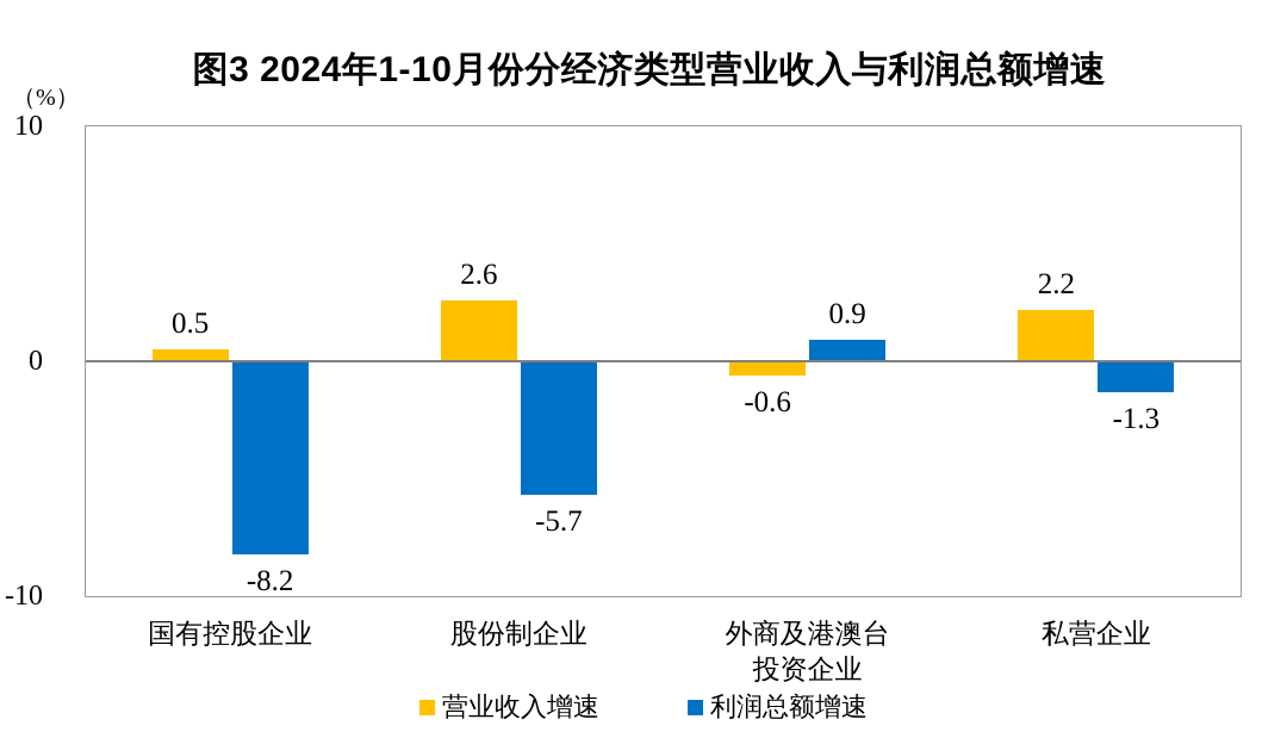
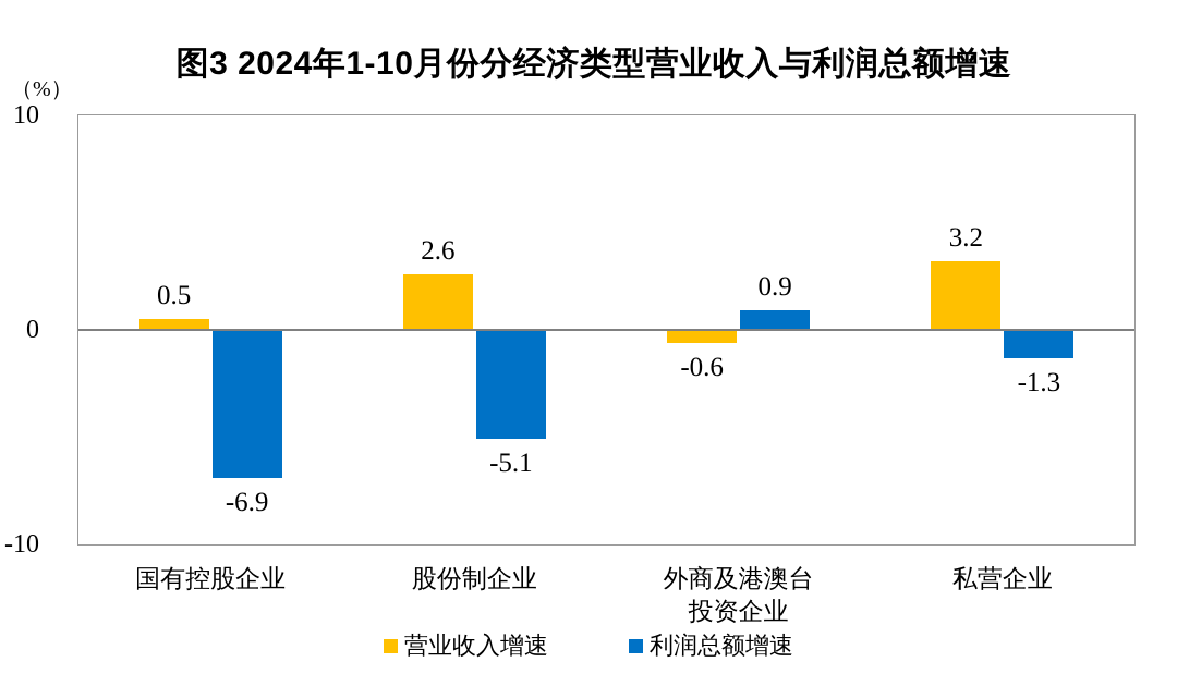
利润总额增速/国有控股企业: -8.2 -> -6.9
利润总额增速/股份制企业: -5.7 -> -5.1
营业收入增速/私营企业: 2.2 -> 3.2
